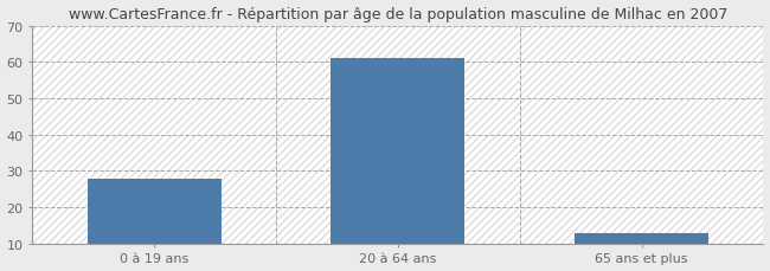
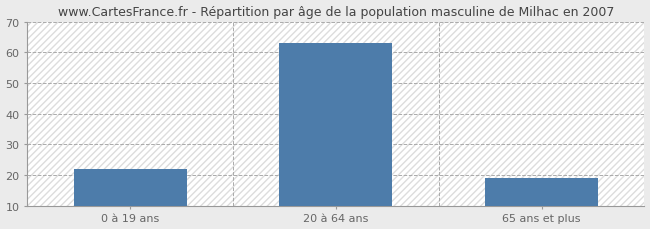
0 à 19 ans: 28 -> 22
20 à 64 ans: 61 -> 63
65 ans et plus: 13 -> 19
